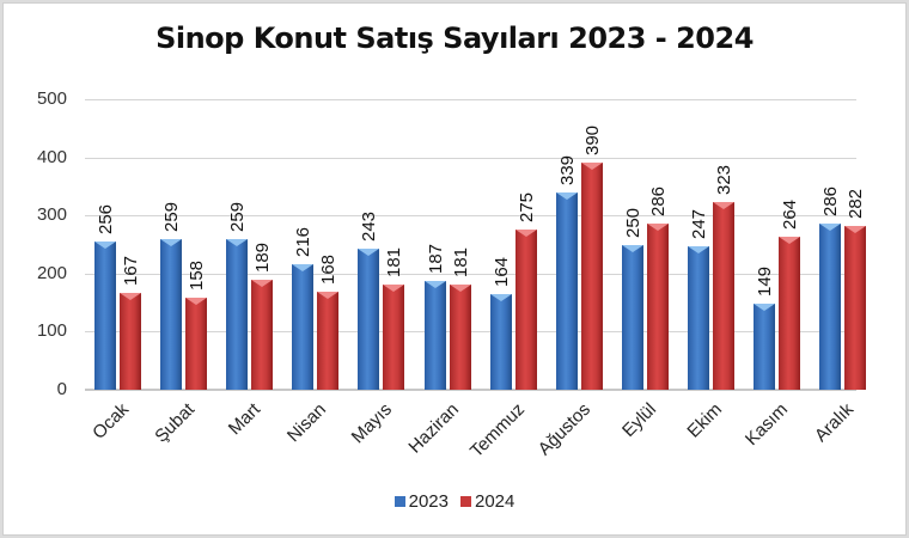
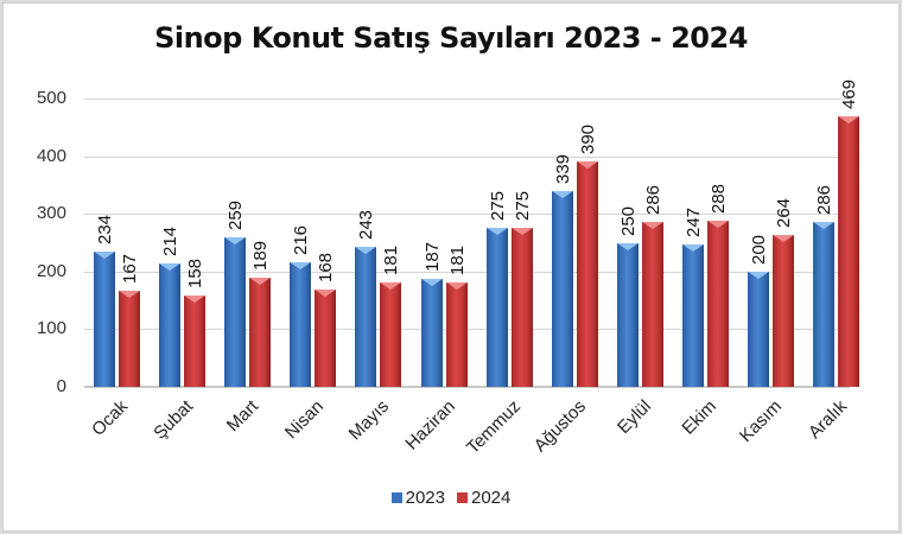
2023/Ocak: 256 -> 234
2023/Şubat: 259 -> 214
2023/Temmuz: 164 -> 275
2024/Ekim: 323 -> 288
2023/Kasım: 149 -> 200
2024/Aralık: 282 -> 469
